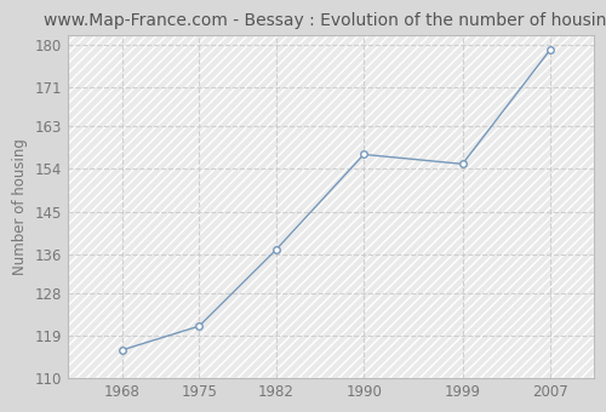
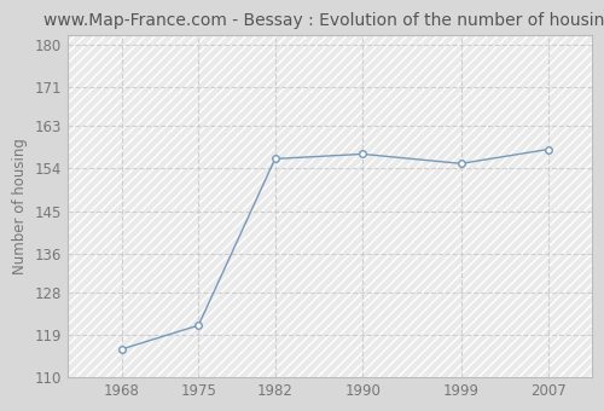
1982: 137 -> 156
2007: 179 -> 158
